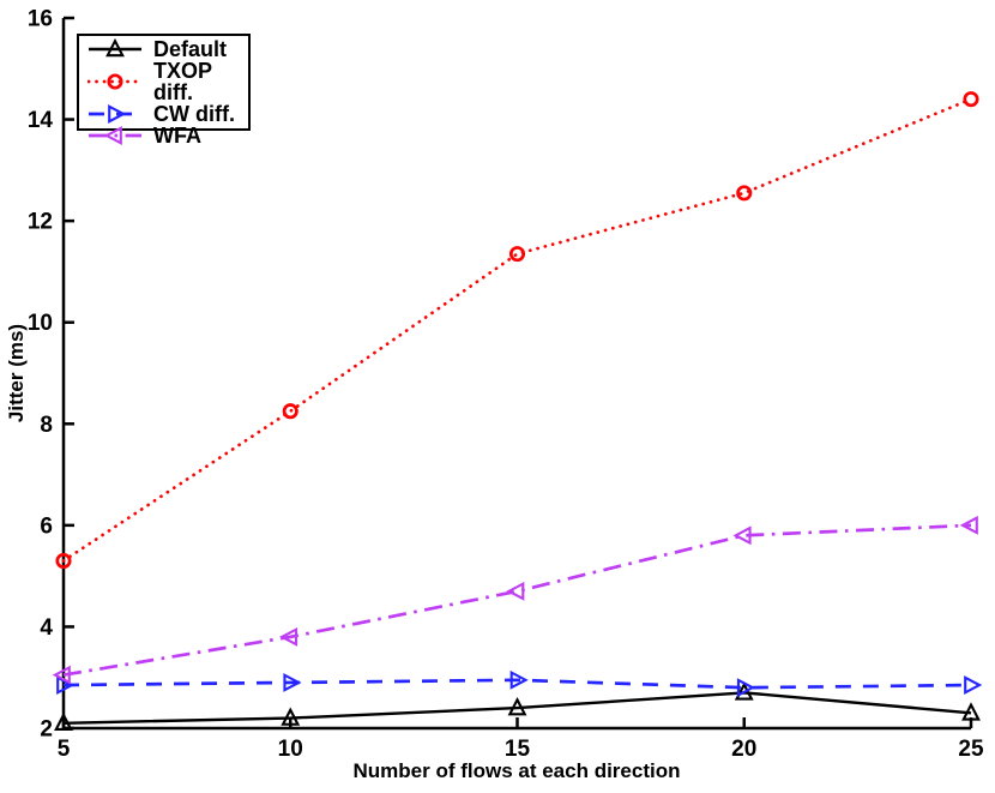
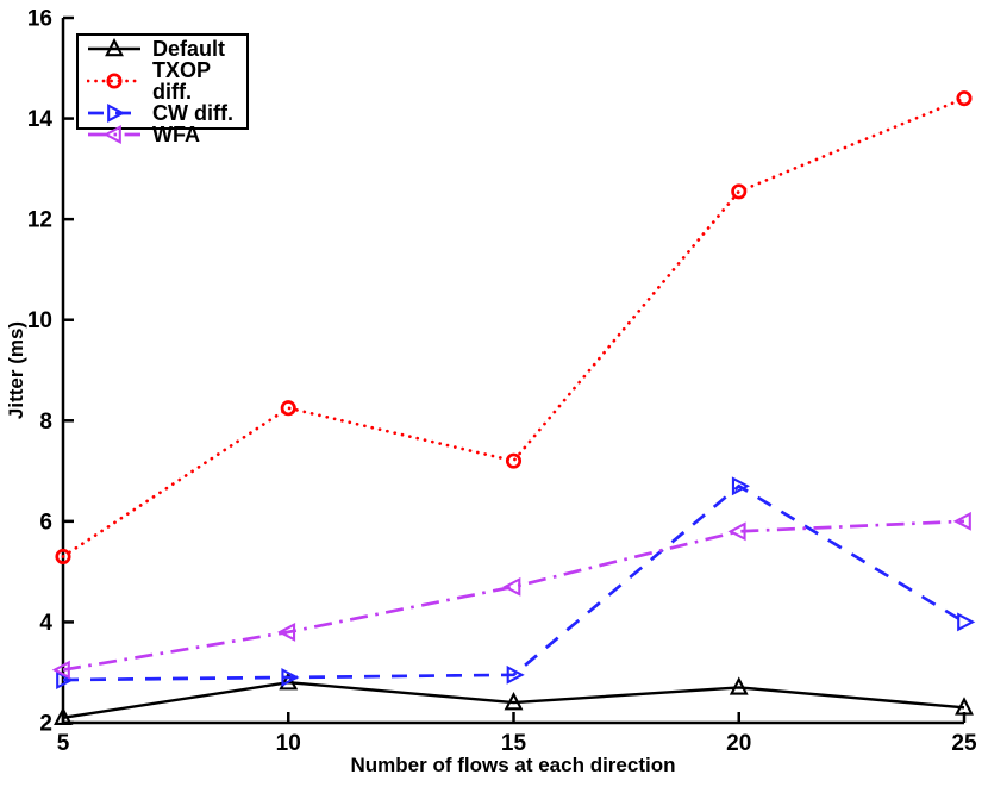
Default/10: 2.2 -> 2.8
TXOP diff./15: 11.3 -> 7.2
CW diff./20: 2.8 -> 6.7
CW diff./25: 2.9 -> 4.0
